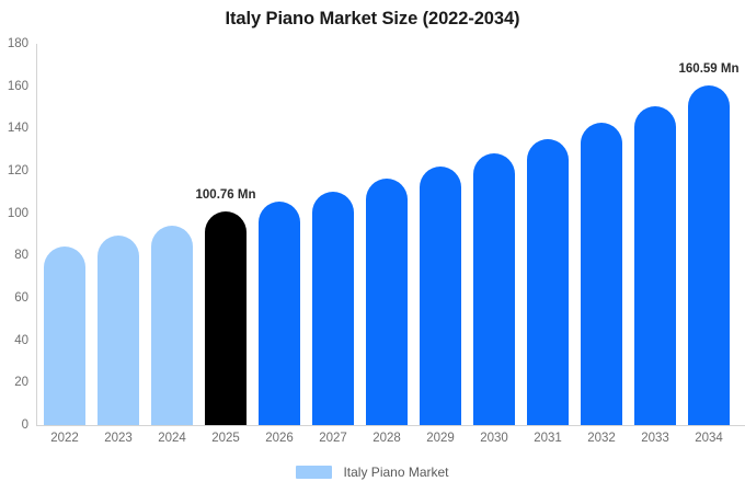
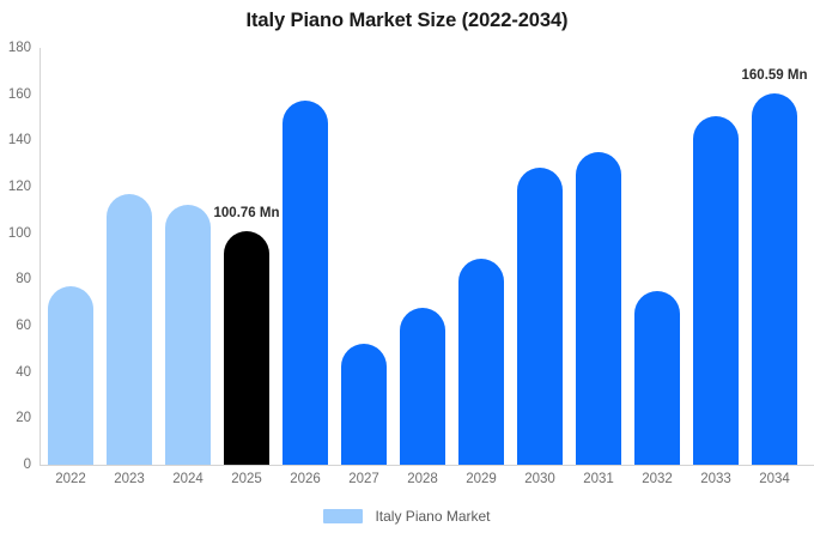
2022: 84 -> 77
2023: 90 -> 117
2024: 94 -> 112
2026: 105 -> 157
2027: 110 -> 52
2028: 116 -> 68
2029: 122 -> 89
2032: 143 -> 75
